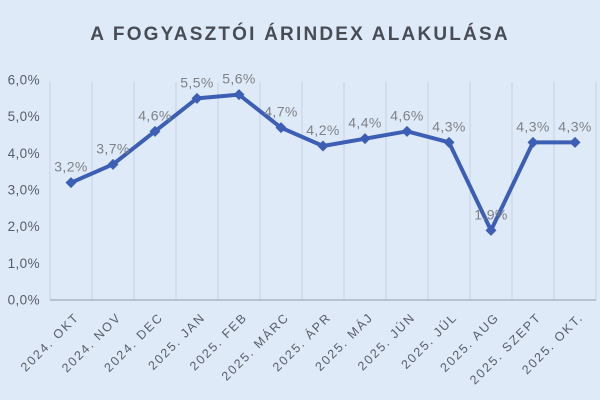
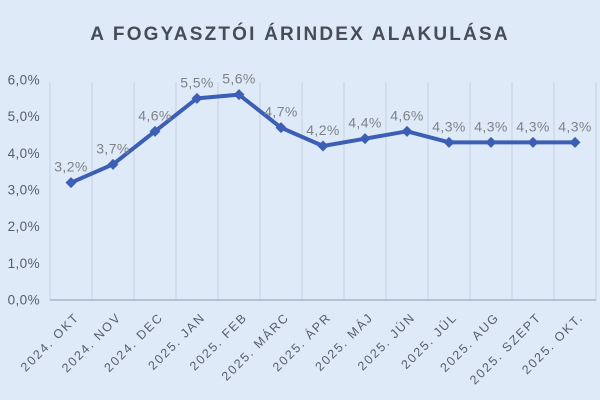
2025. AUG: 1,9% -> 4,3%
